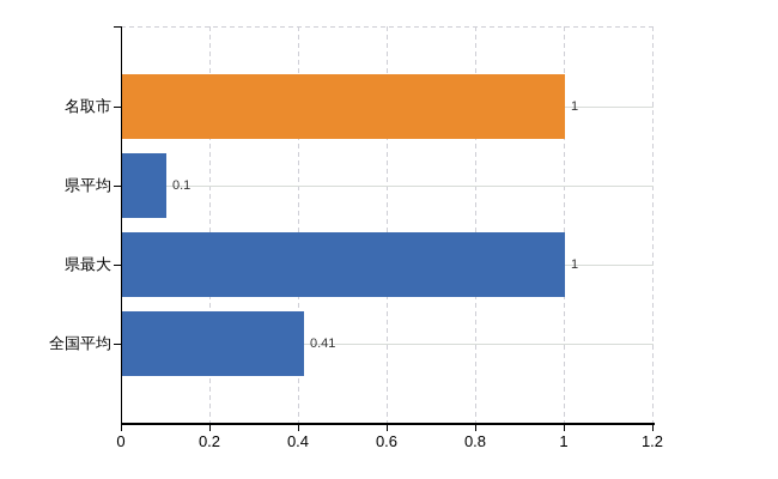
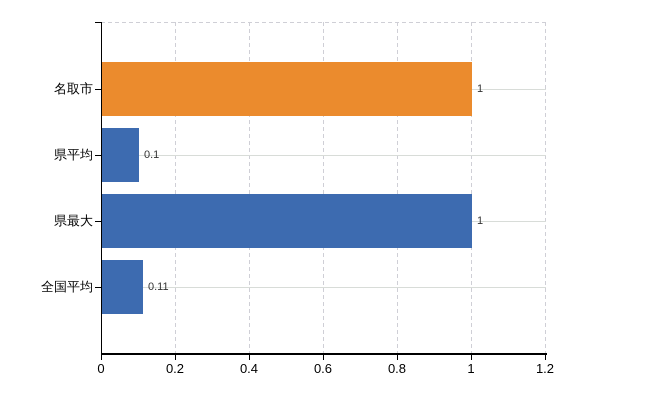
全国平均: 0.41 -> 0.11
